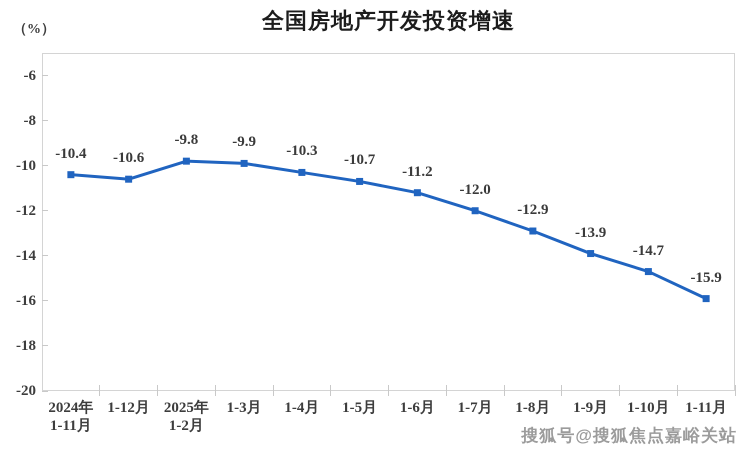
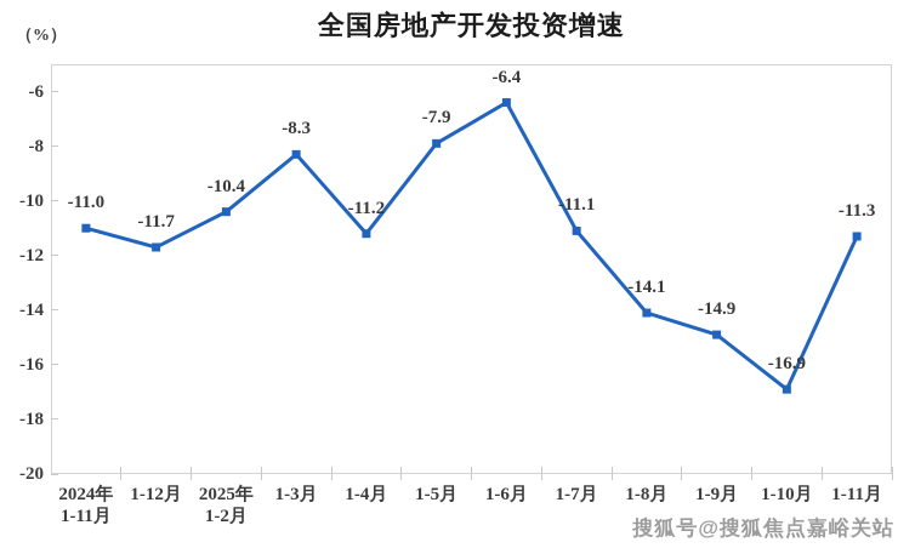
2024年 1-11月: -10.4 -> -11.0
1-12月: -10.6 -> -11.7
2025年 1-2月: -9.8 -> -10.4
1-3月: -9.9 -> -8.3
1-4月: -10.3 -> -11.2
1-5月: -10.7 -> -7.9
1-6月: -11.2 -> -6.4
1-7月: -12.0 -> -11.1
1-8月: -12.9 -> -14.1
1-9月: -13.9 -> -14.9
1-10月: -14.7 -> -16.9
1-11月: -15.9 -> -11.3
